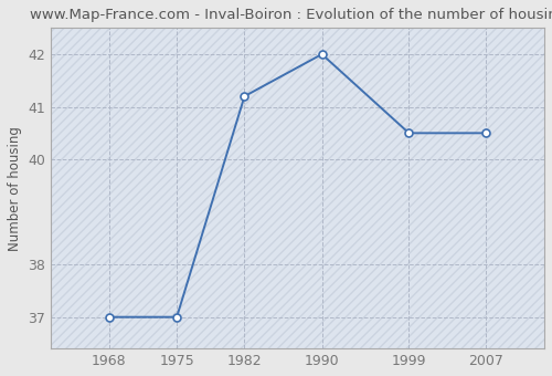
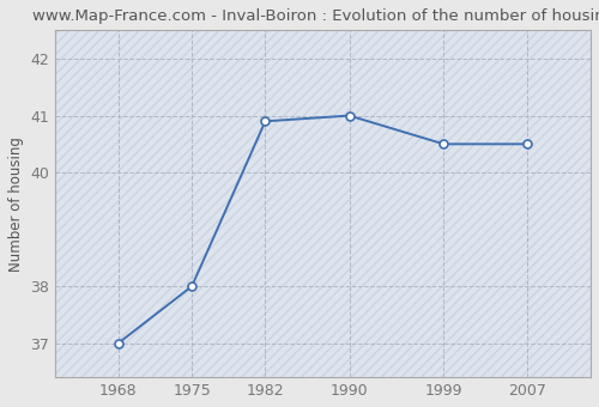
1975: 37.0 -> 38.0
1982: 41.2 -> 40.9
1990: 42.0 -> 41.0
